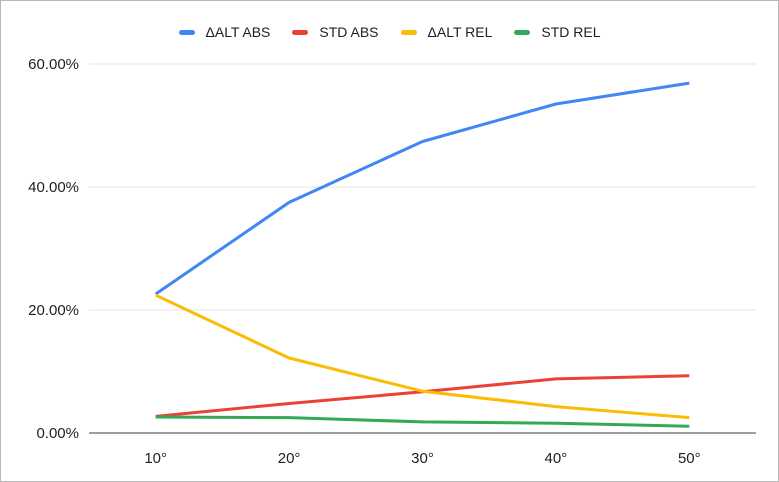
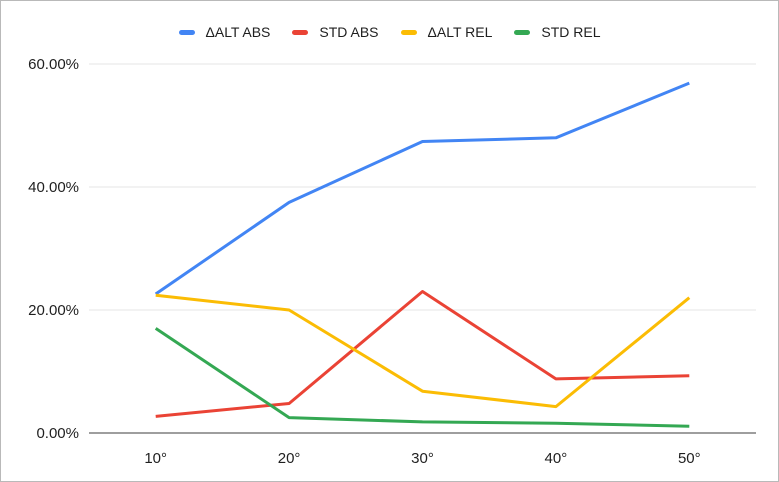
STD REL/10°: 3% -> 17%
ΔALT REL/20°: 12% -> 20%
STD ABS/30°: 7% -> 23%
ΔALT ABS/40°: 54% -> 48%
ΔALT REL/50°: 2% -> 22%
